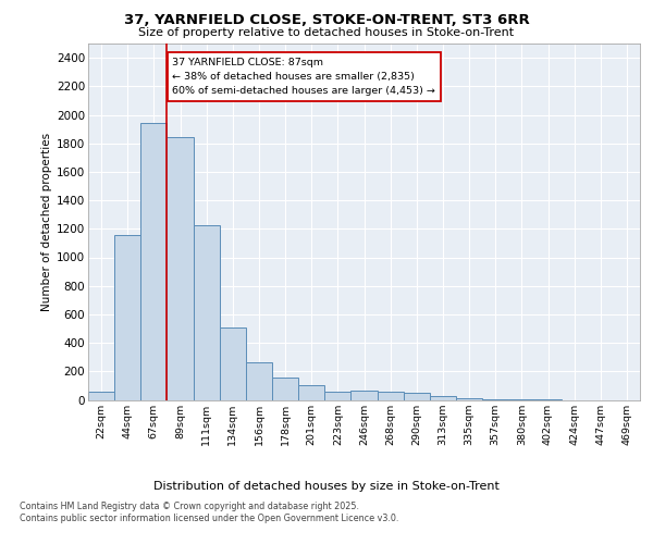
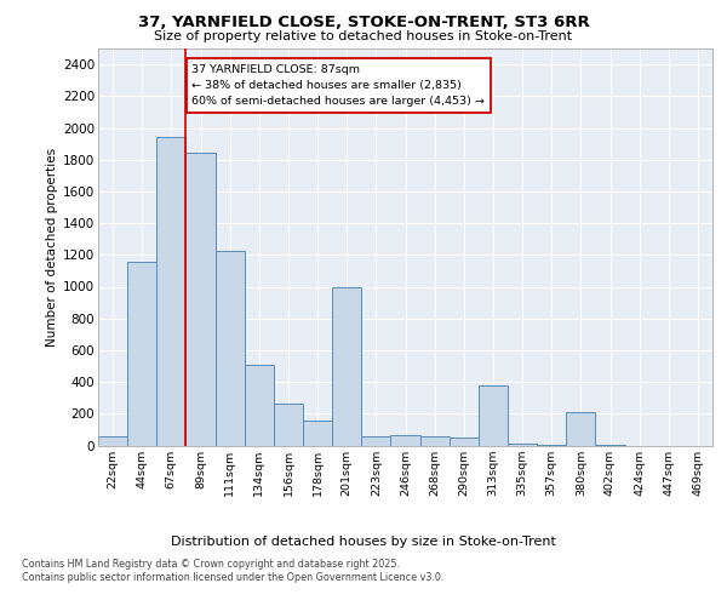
201sqm: 100 -> 1000
313sqm: 30 -> 380
380sqm: 0 -> 210
